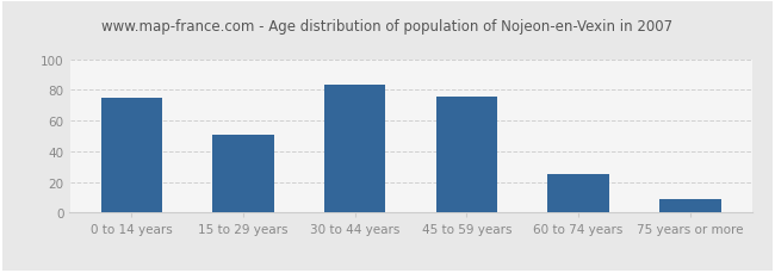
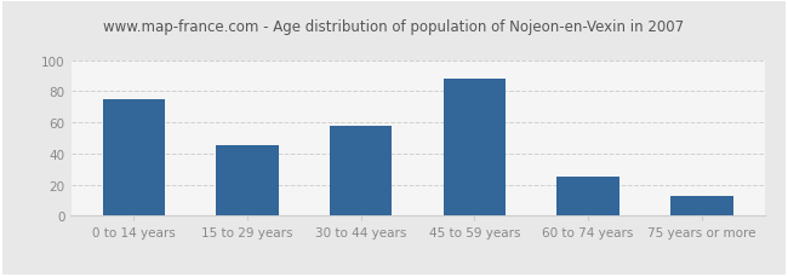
15 to 29 years: 51 -> 45
30 to 44 years: 83 -> 58
45 to 59 years: 76 -> 88
75 years or more: 9 -> 13
